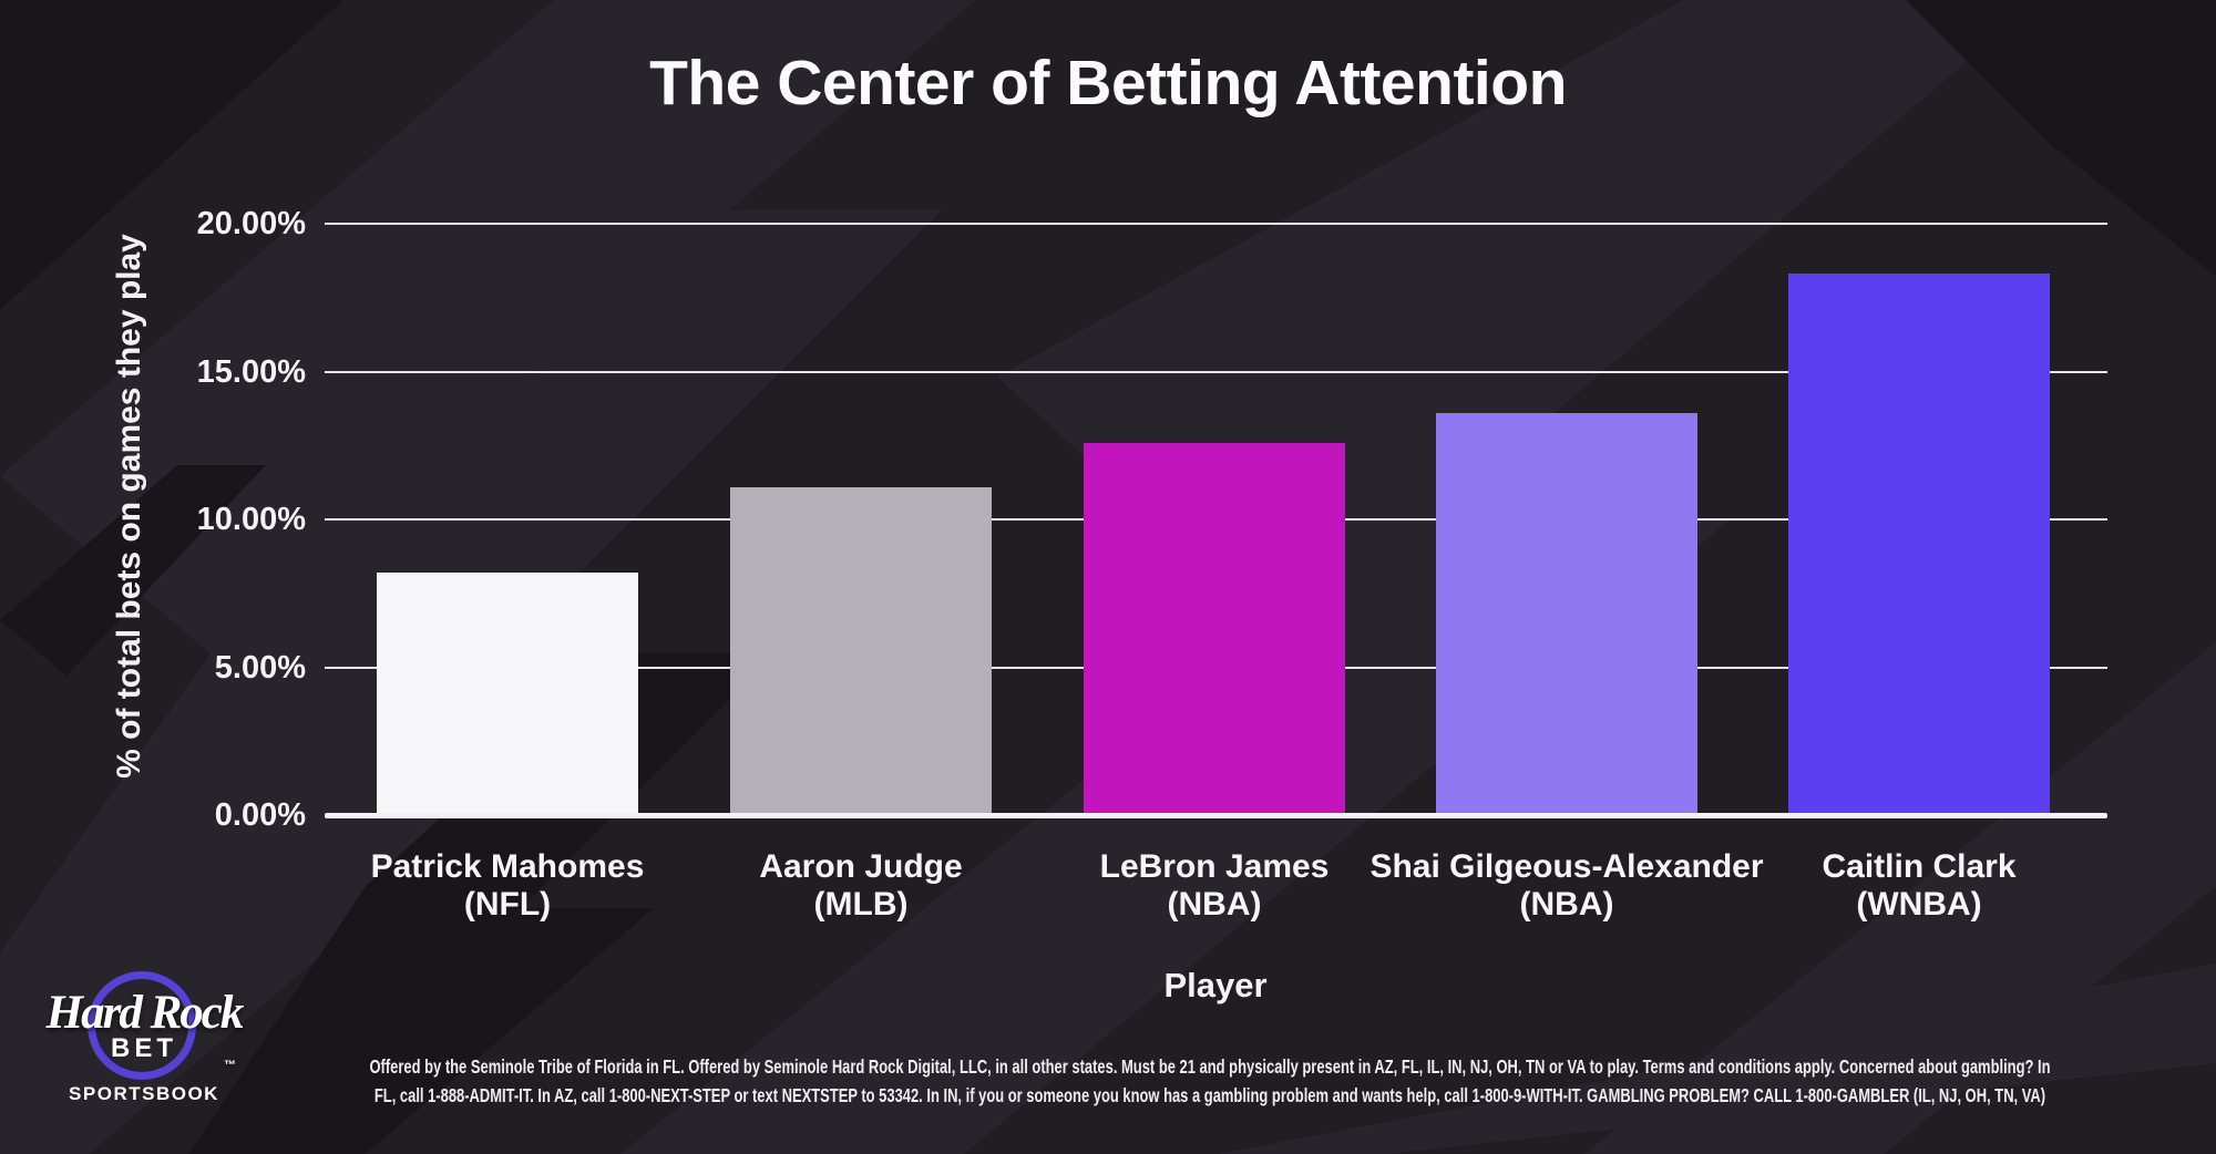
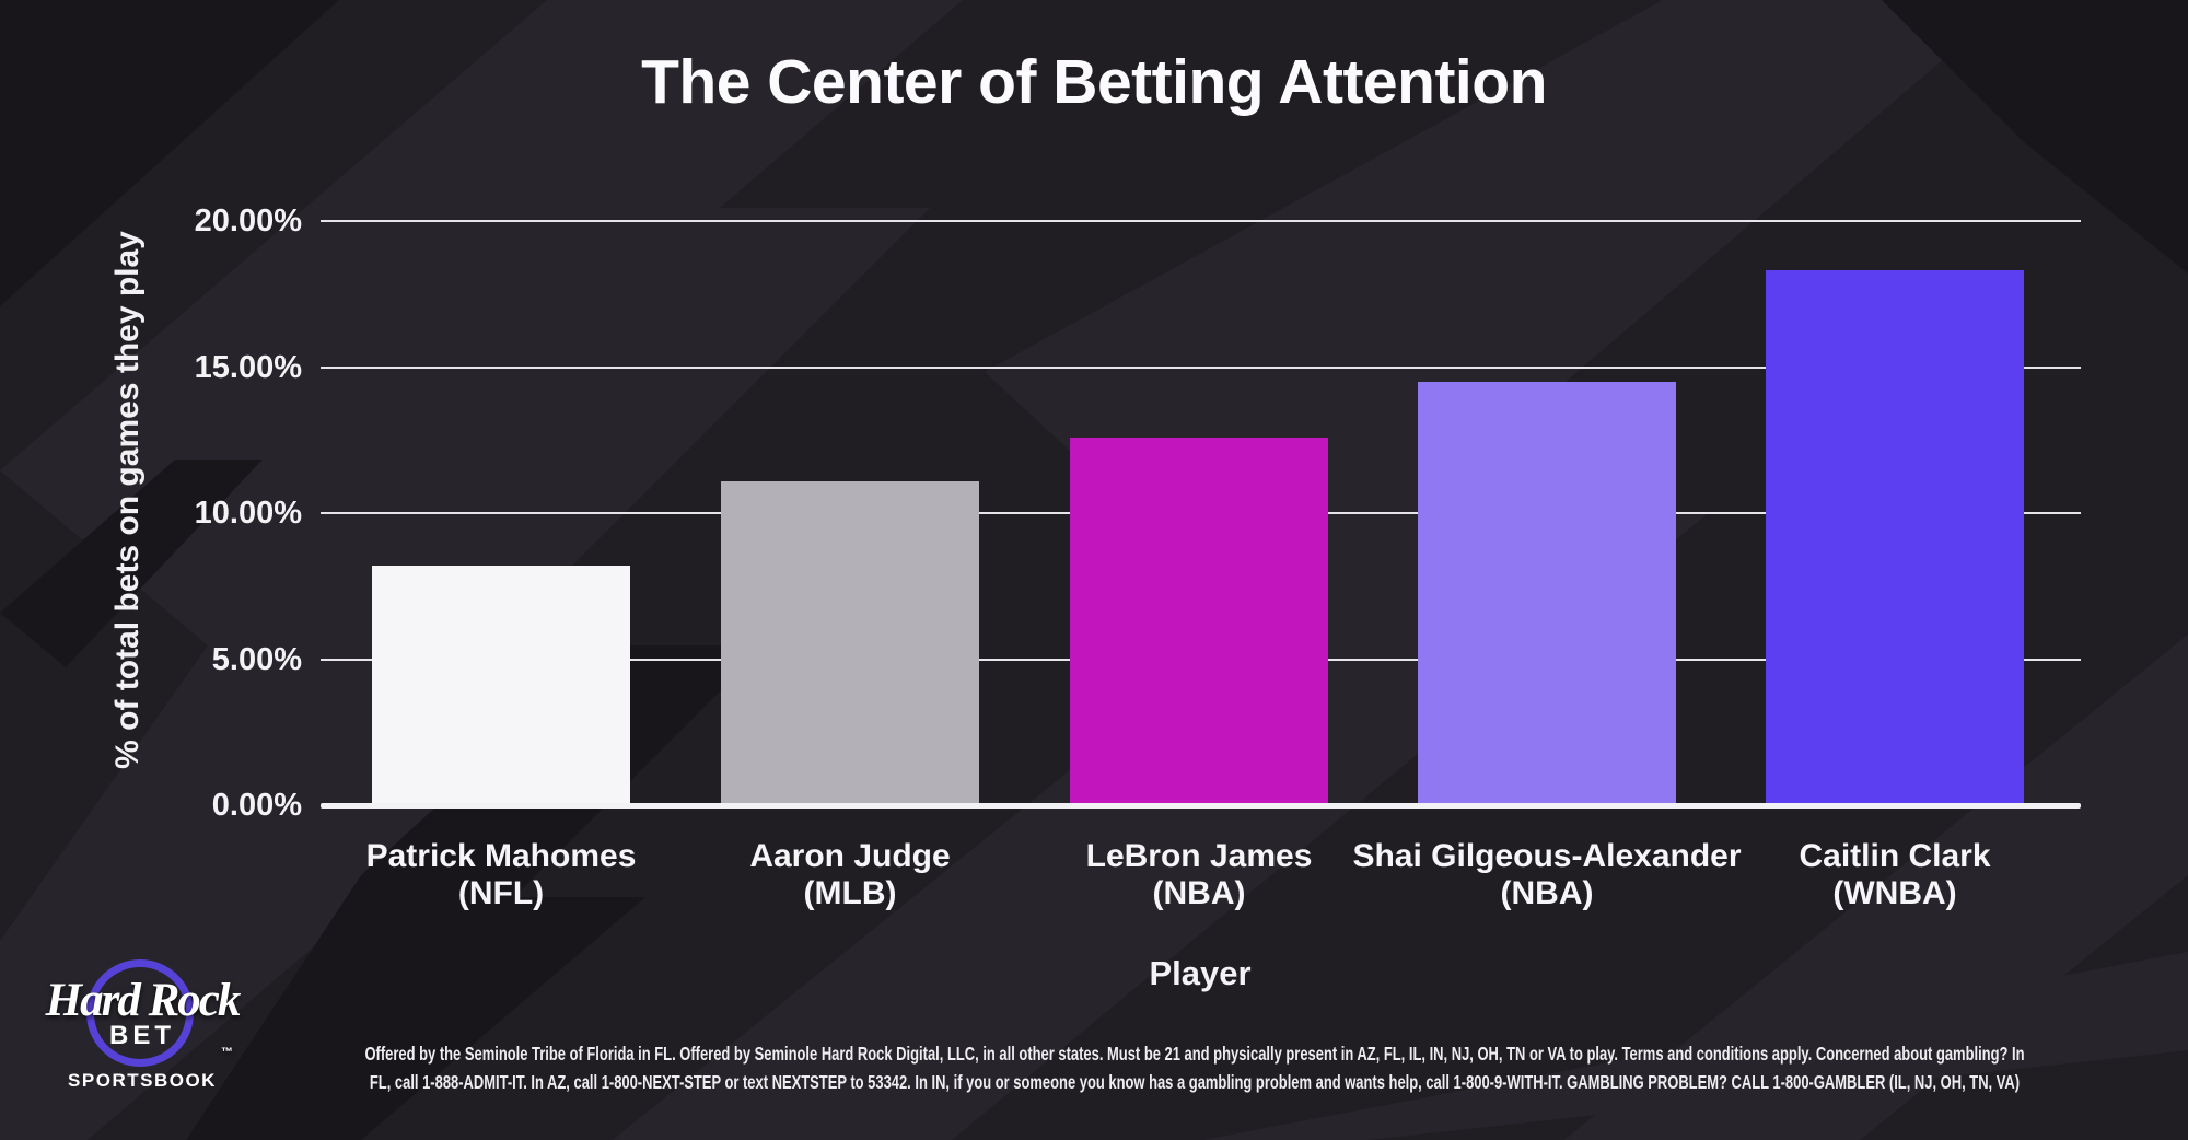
Shai Gilgeous-Alexander (NBA): 13.6% -> 14.5%
